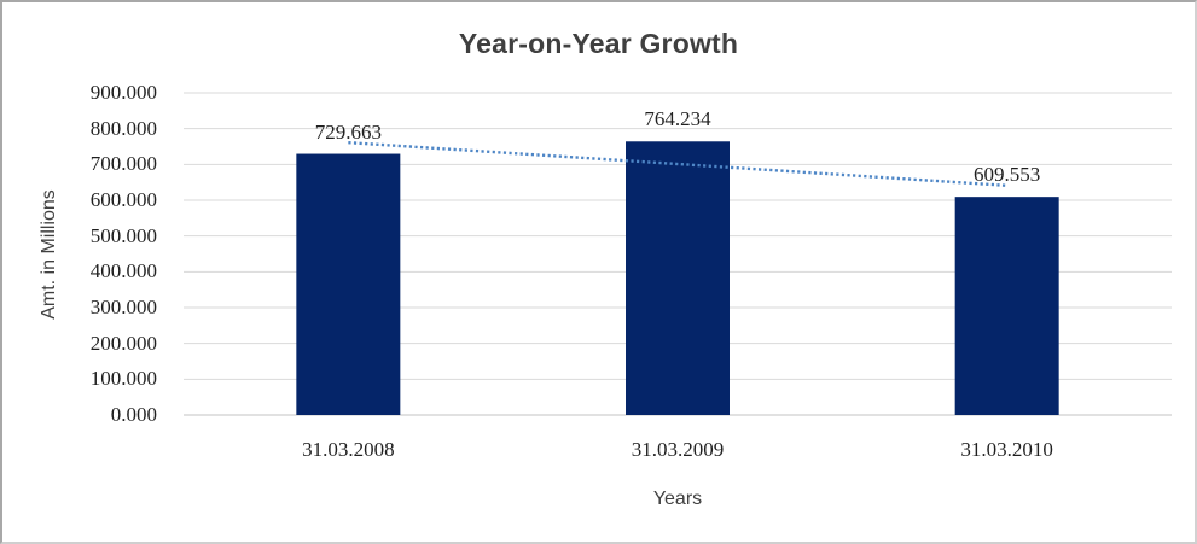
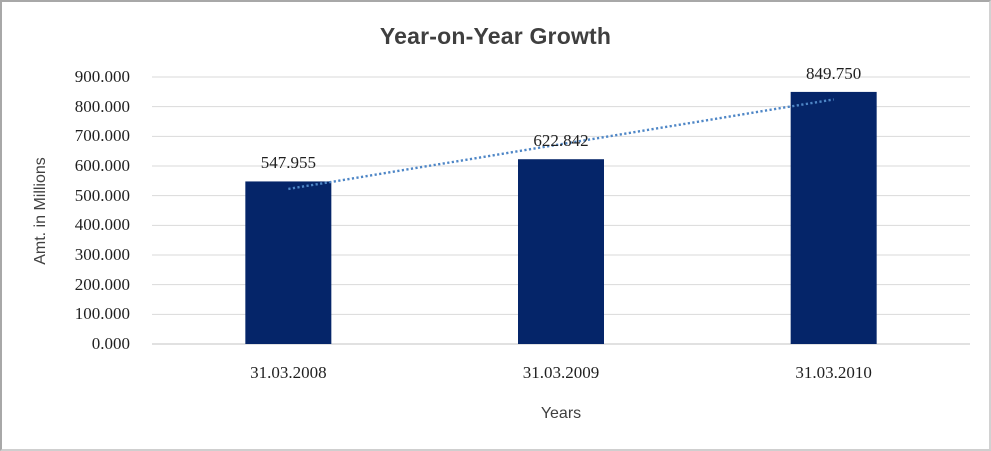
31.03.2008: 729.663 -> 547.955
31.03.2009: 764.234 -> 622.842
31.03.2010: 609.553 -> 849.750
